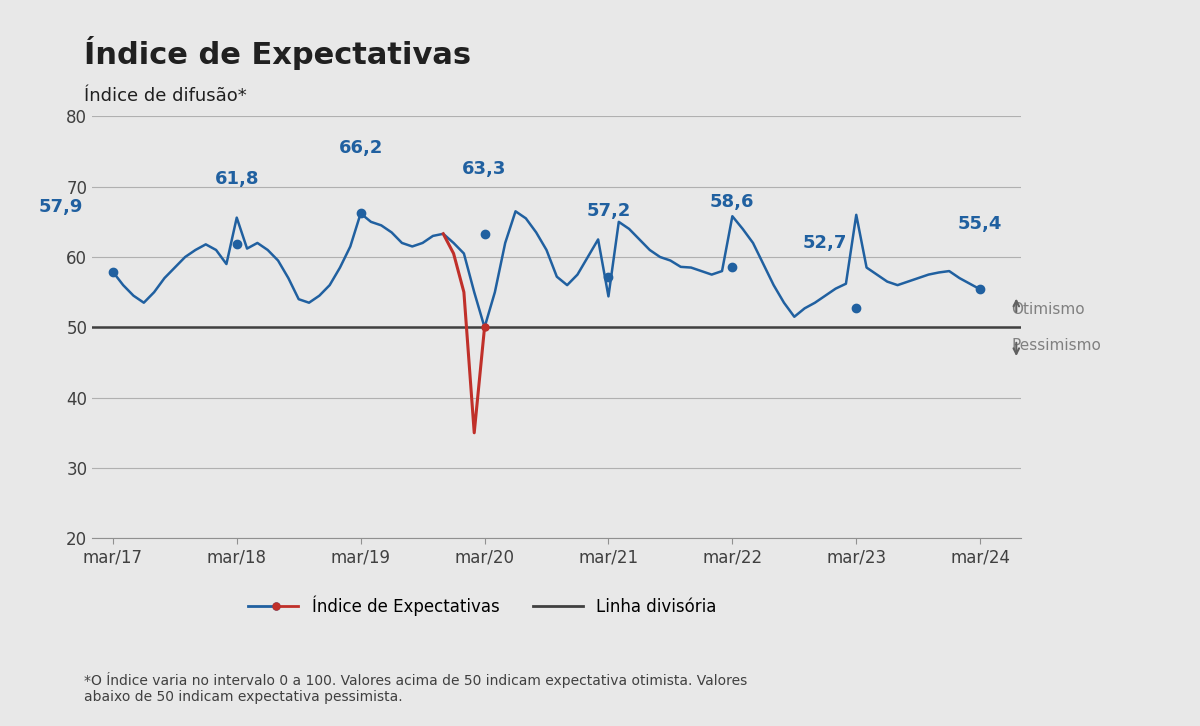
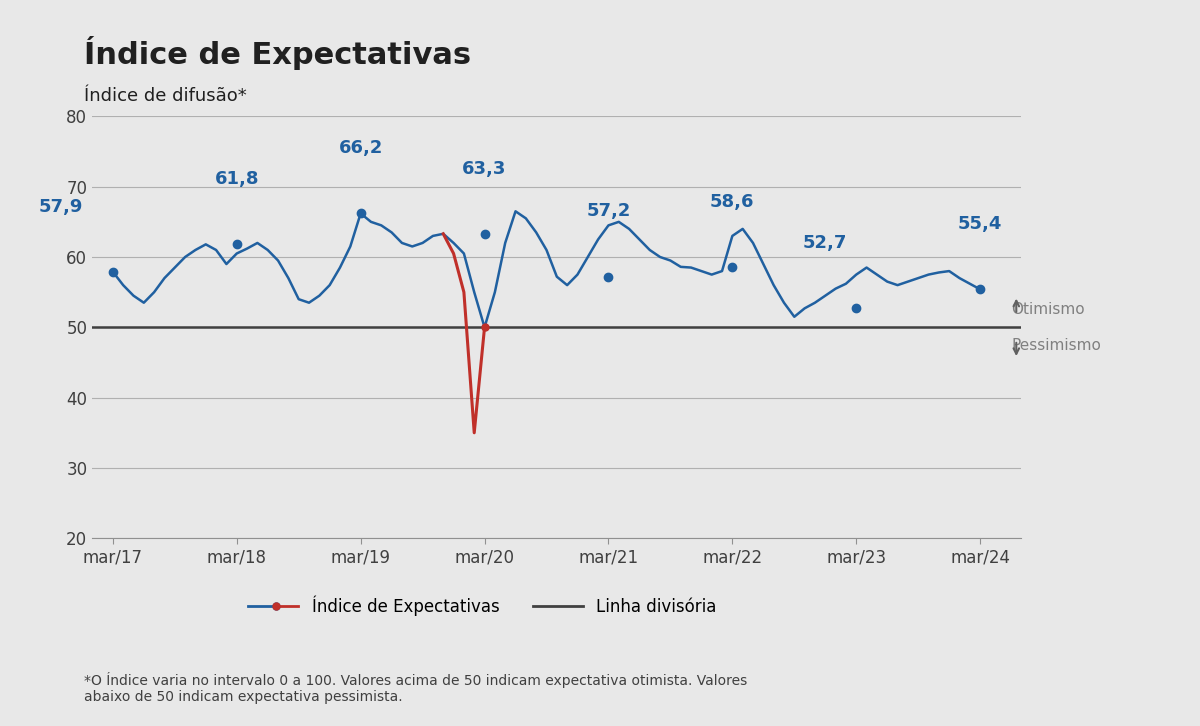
Índice de Expectativas/mar/18: 65.6 -> 60.5
Índice de Expectativas/mar/21: 54.4 -> 64.5
Índice de Expectativas/mar/22: 65.8 -> 63.0
Índice de Expectativas/mar/23: 66.0 -> 57.5
